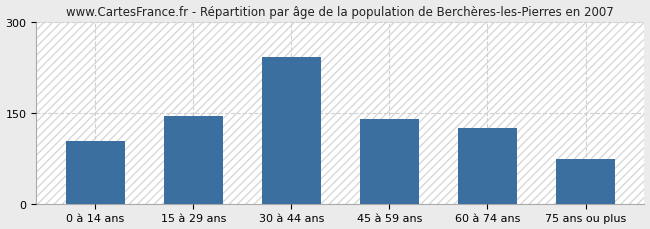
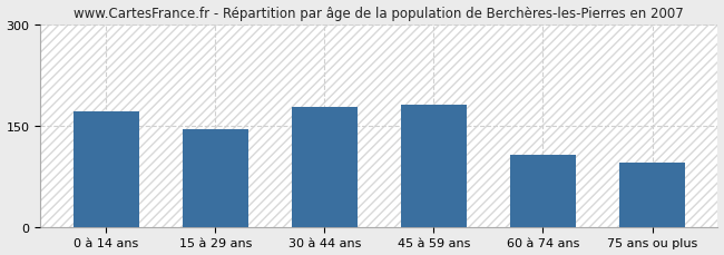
0 à 14 ans: 104 -> 170
30 à 44 ans: 242 -> 178
45 à 59 ans: 140 -> 180
60 à 74 ans: 124 -> 107
75 ans ou plus: 74 -> 95
